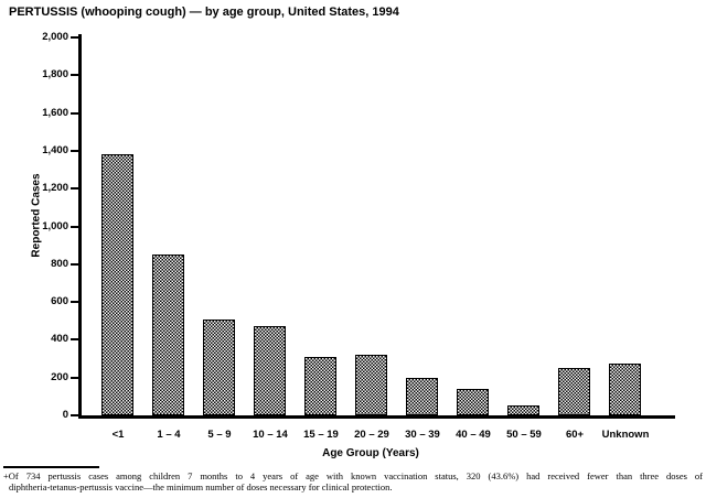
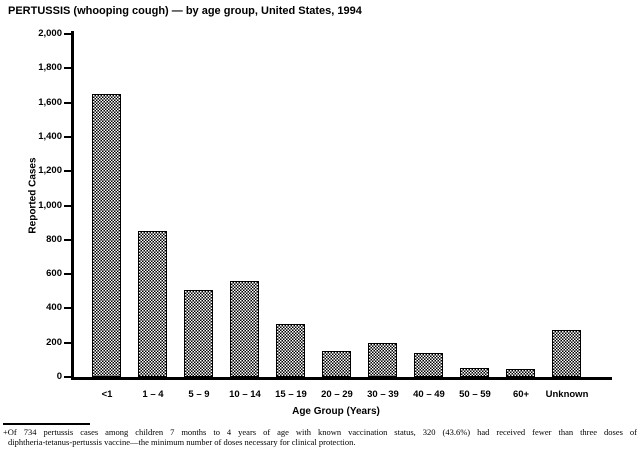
<1: 1380 -> 1650
10 – 14: 470 -> 560
20 – 29: 320 -> 150
60+: 250 -> 40
